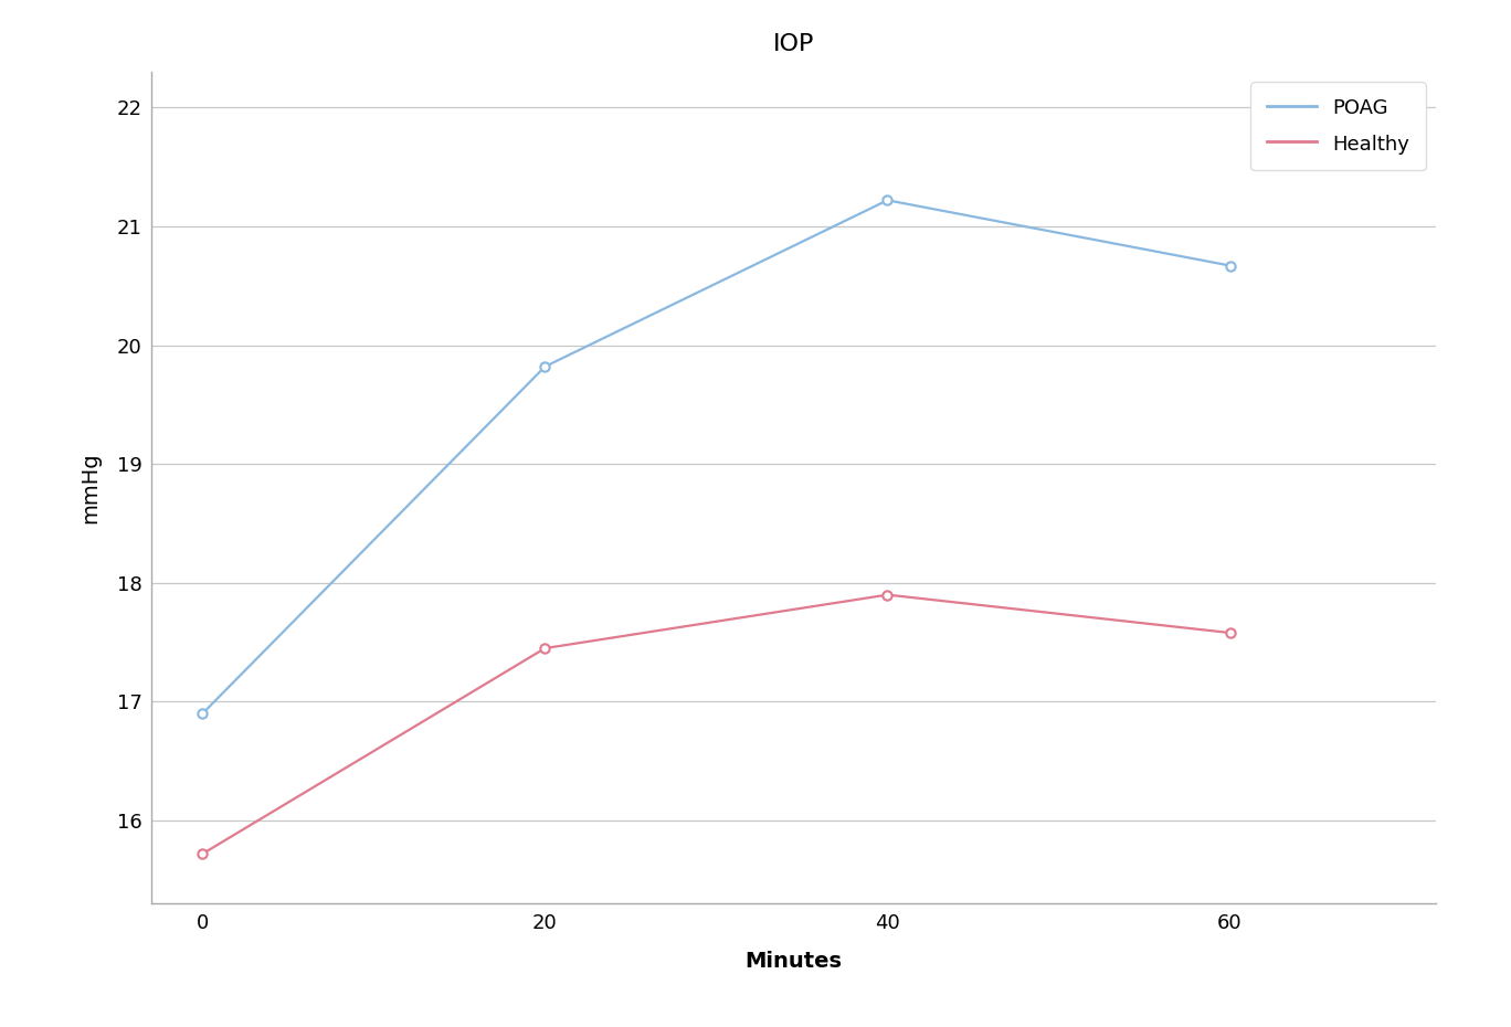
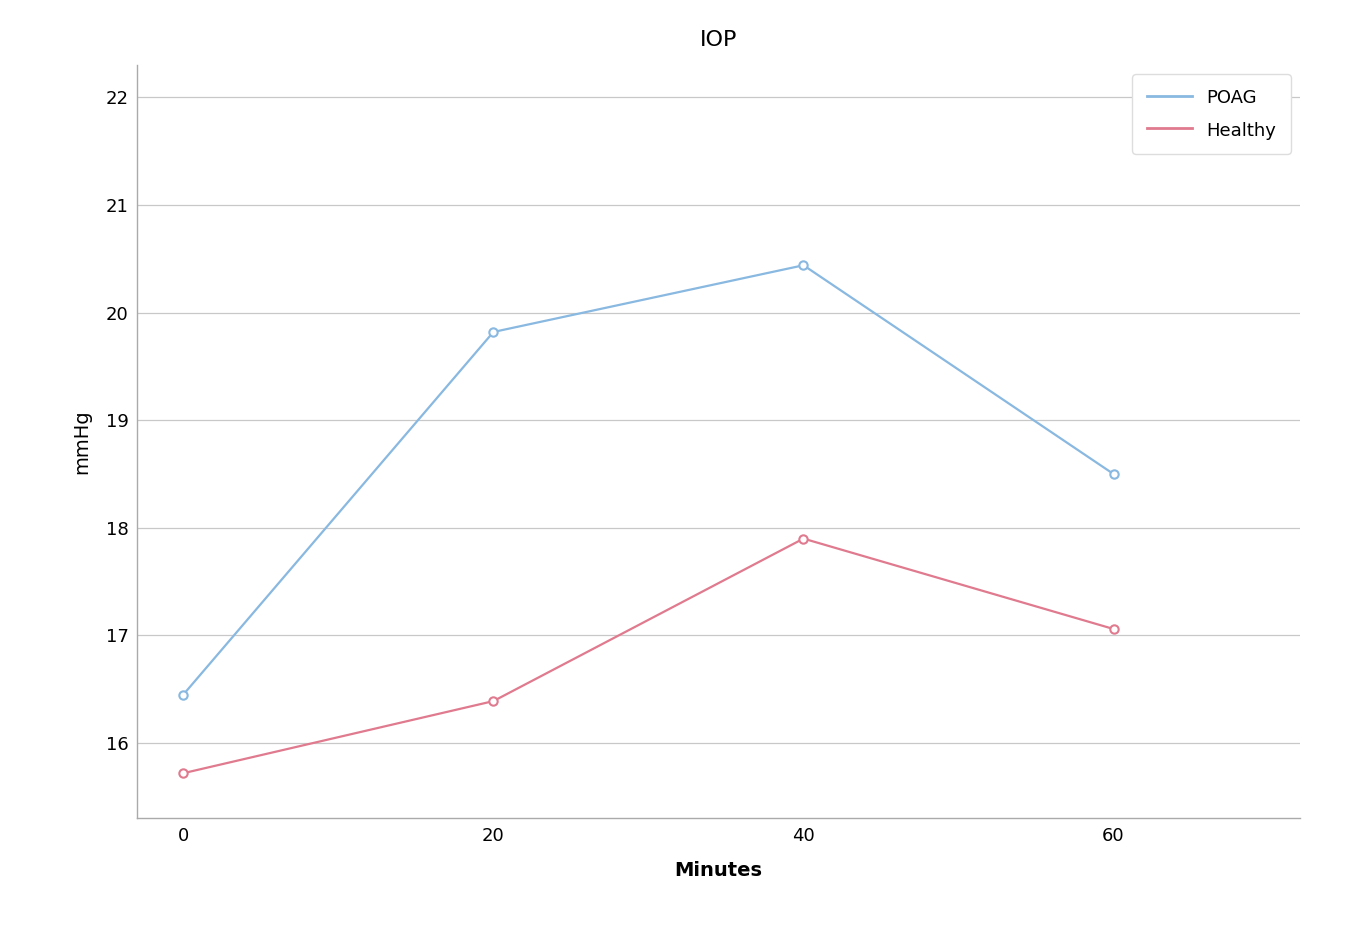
POAG/0: 16.90 -> 16.45
Healthy/20: 17.45 -> 16.39
POAG/40: 21.22 -> 20.44
POAG/60: 20.67 -> 18.50
Healthy/60: 17.58 -> 17.06
